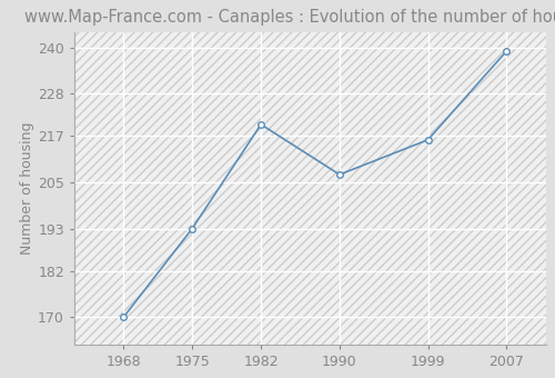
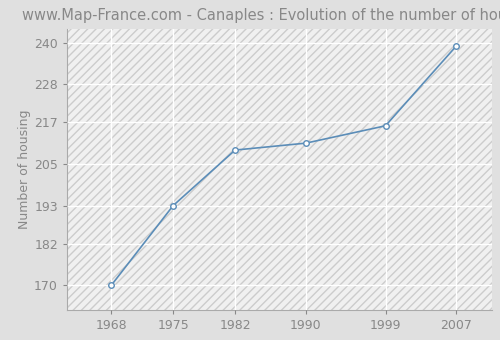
1982: 220 -> 209
1990: 207 -> 211
